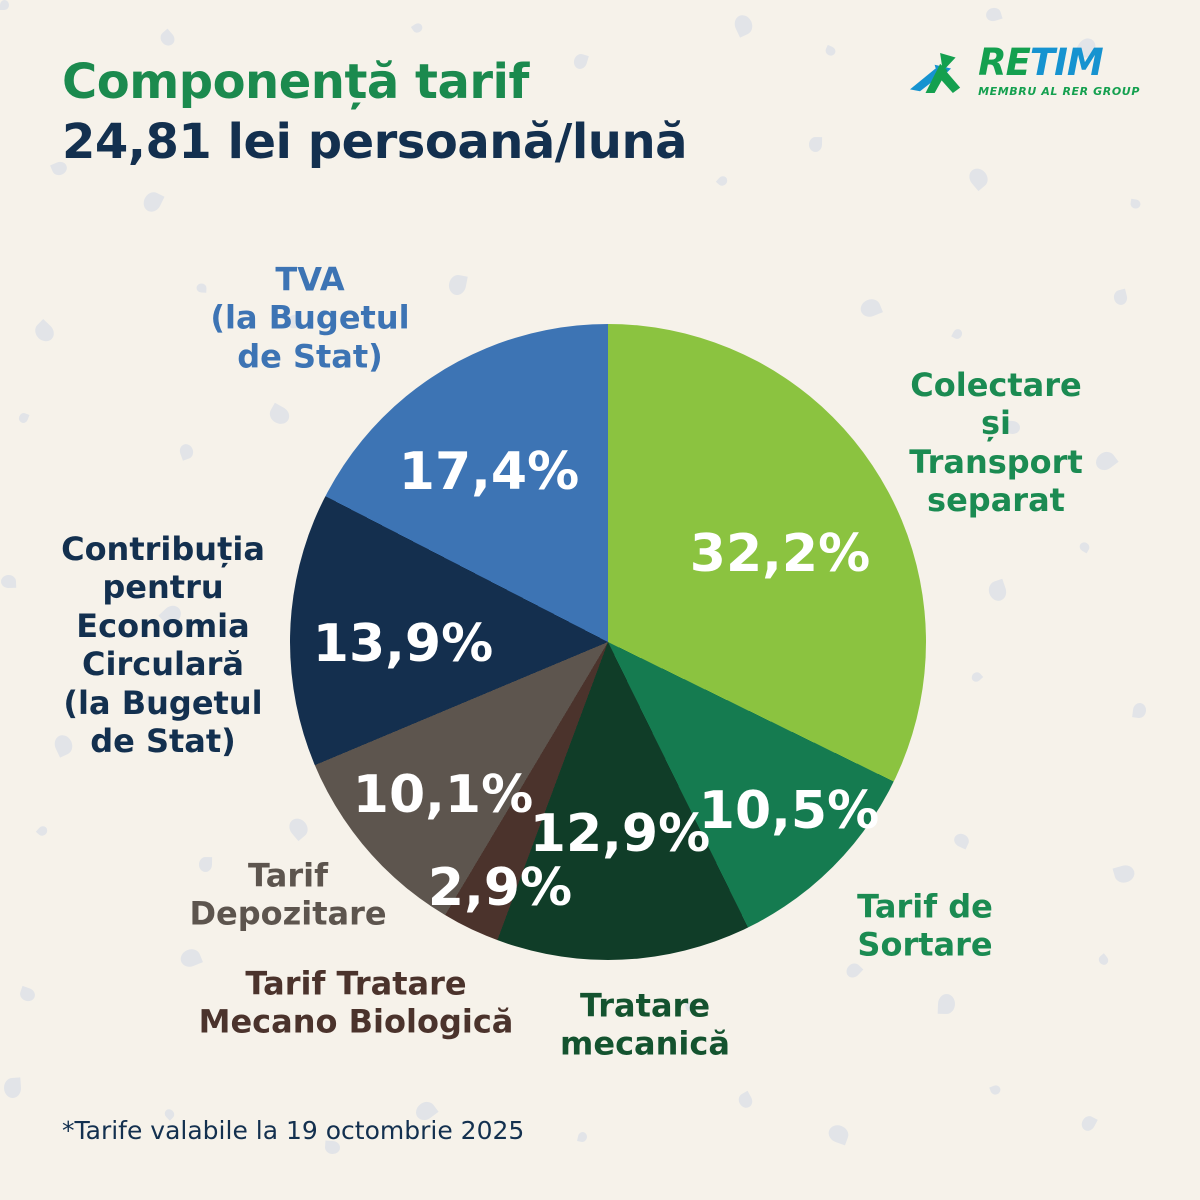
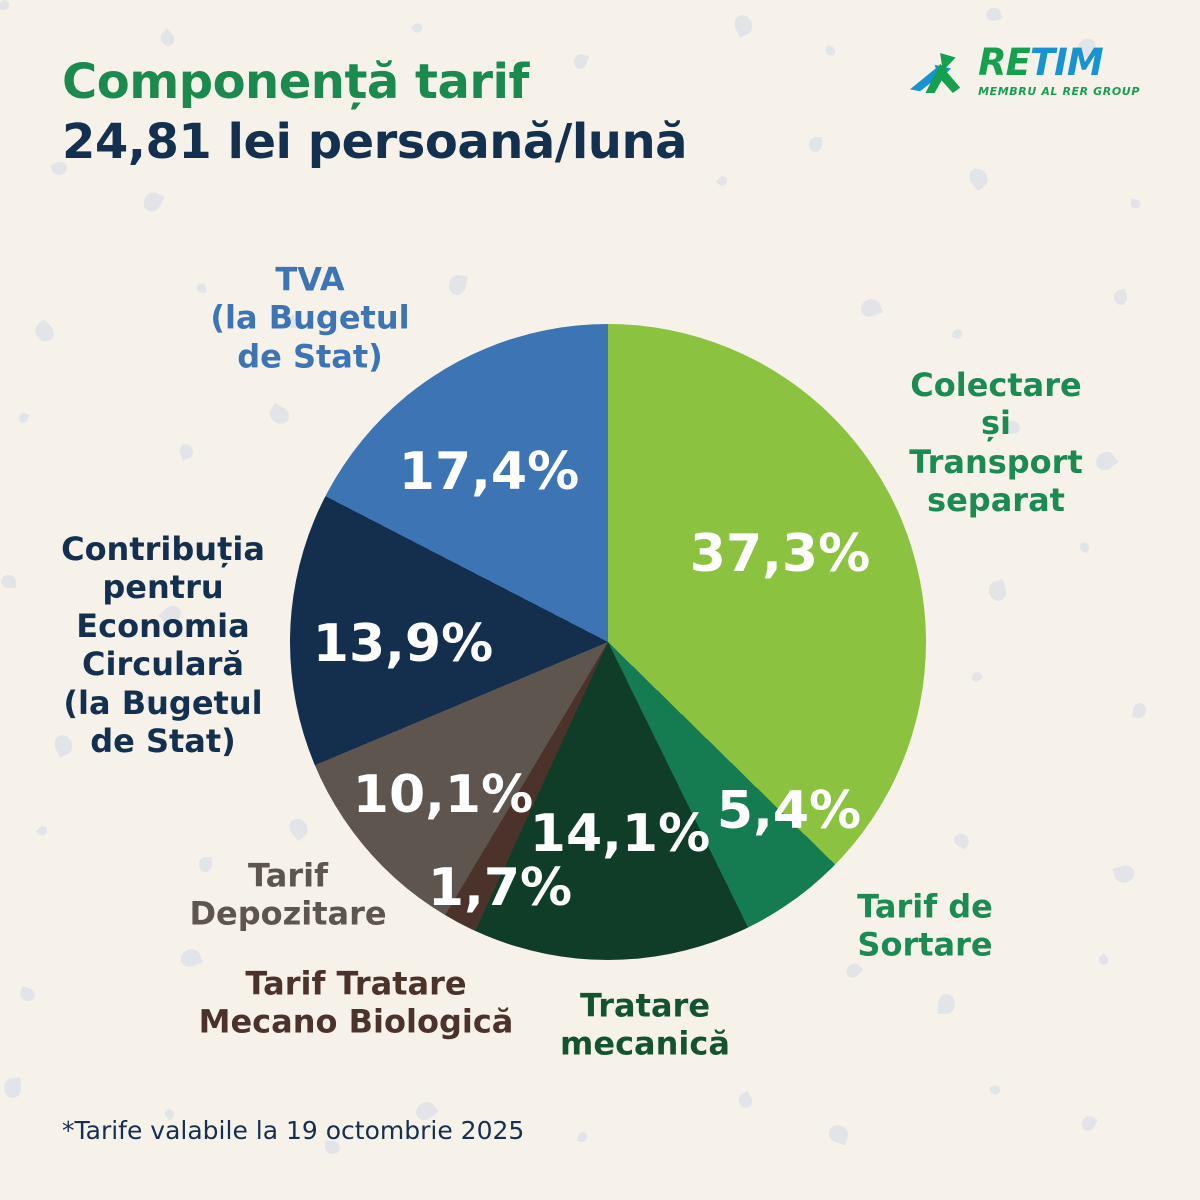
Colectare și Transport separat: 32,2% -> 37,3%
Tarif de Sortare: 10,5% -> 5,4%
Tratare mecanică: 12,9% -> 14,1%
Tarif Tratare Mecano Biologică: 2,9% -> 1,7%
